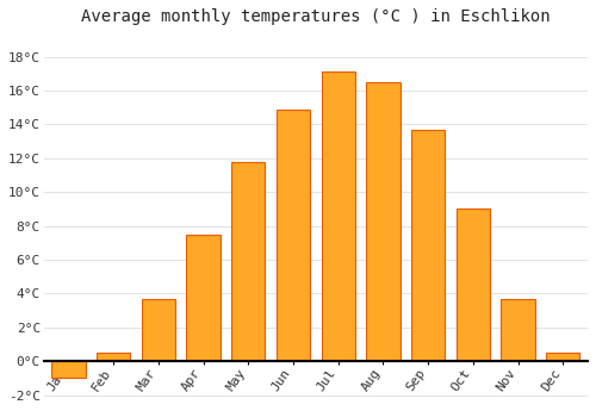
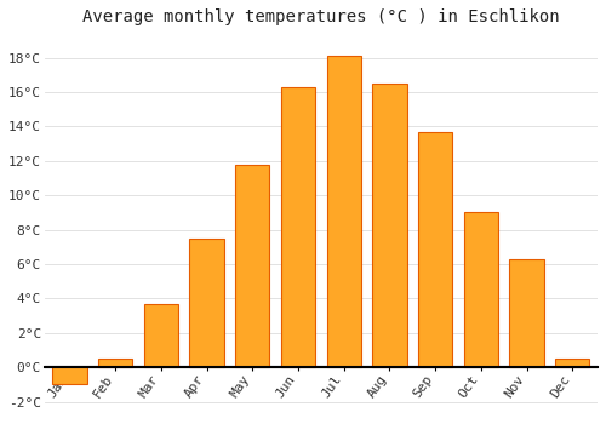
Jun: 14.9°C -> 16.3°C
Jul: 17.1°C -> 18.1°C
Nov: 3.7°C -> 6.3°C
